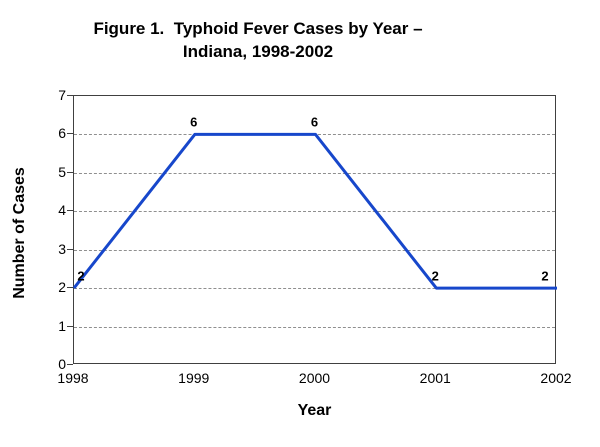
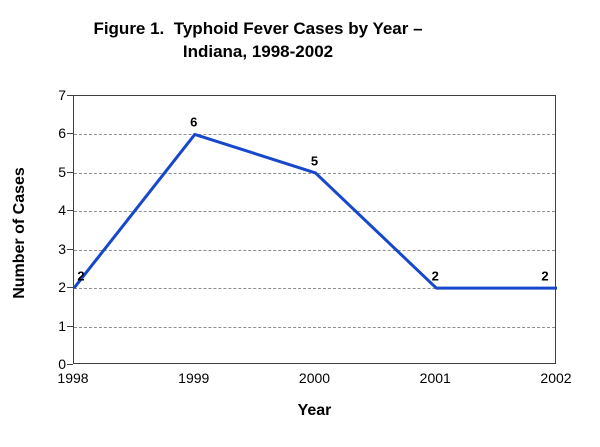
2000: 6 -> 5
